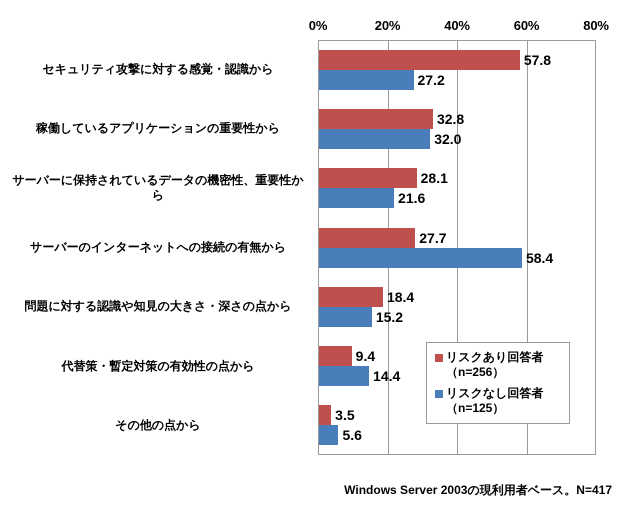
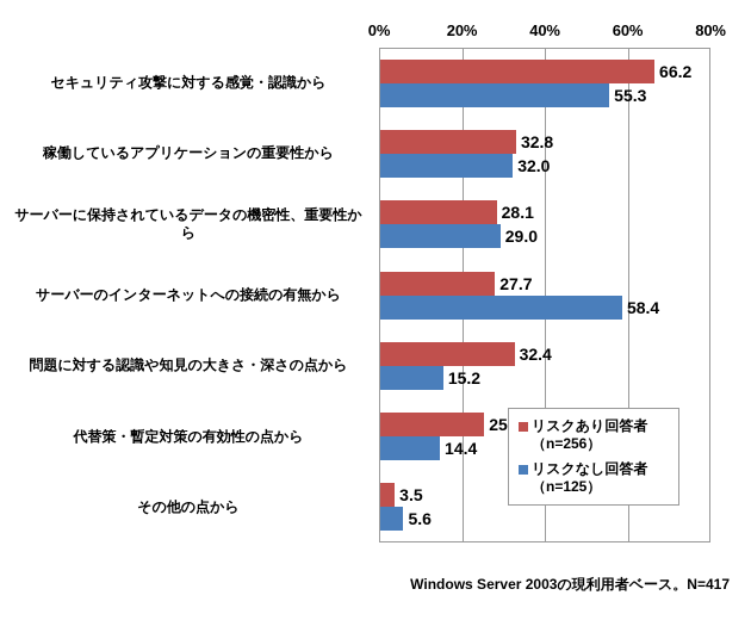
リスクあり回答者（n=256）/セキュリティ攻撃に対する感覚・認識から: 57.8 -> 66.2
リスクなし回答者（n=125）/セキュリティ攻撃に対する感覚・認識から: 27.2 -> 55.3
リスクなし回答者（n=125）/サーバーに保持されているデータの機密性、重要性から: 21.6 -> 29.0
リスクあり回答者（n=256）/問題に対する認識や知見の大きさ・深さの点から: 18.4 -> 32.4
リスクあり回答者（n=256）/代替策・暫定対策の有効性の点から: 9.4 -> 25.1
